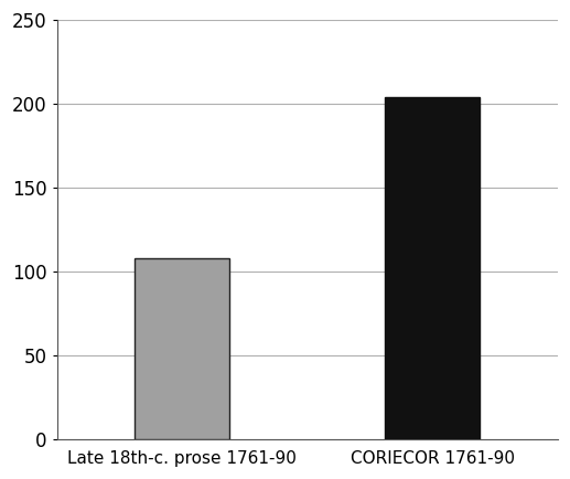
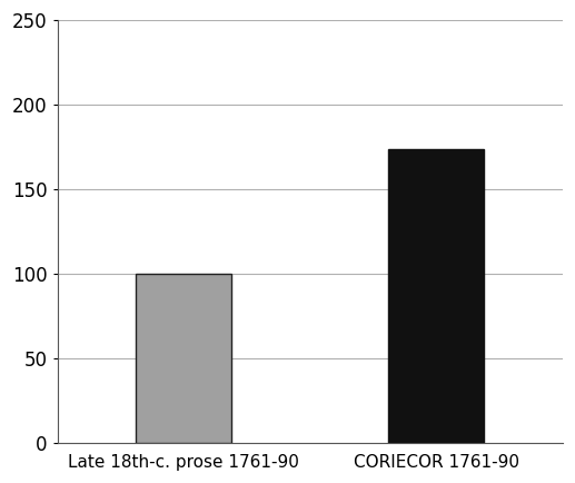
Late 18th-c. prose 1761-90: 108 -> 100
CORIECOR 1761-90: 204 -> 174
